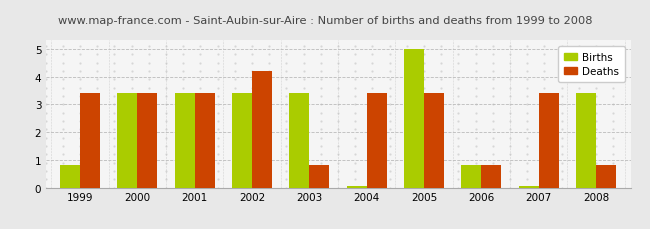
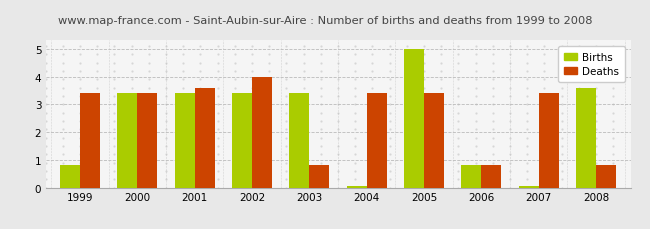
Deaths/2001: 3.4 -> 3.6
Deaths/2002: 4.2 -> 4.0
Births/2008: 3.40 -> 3.60
